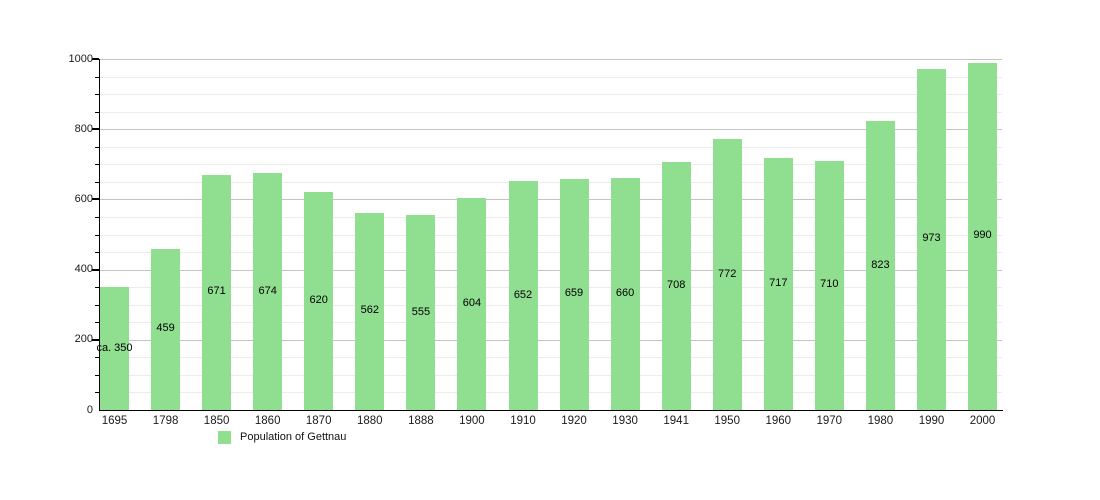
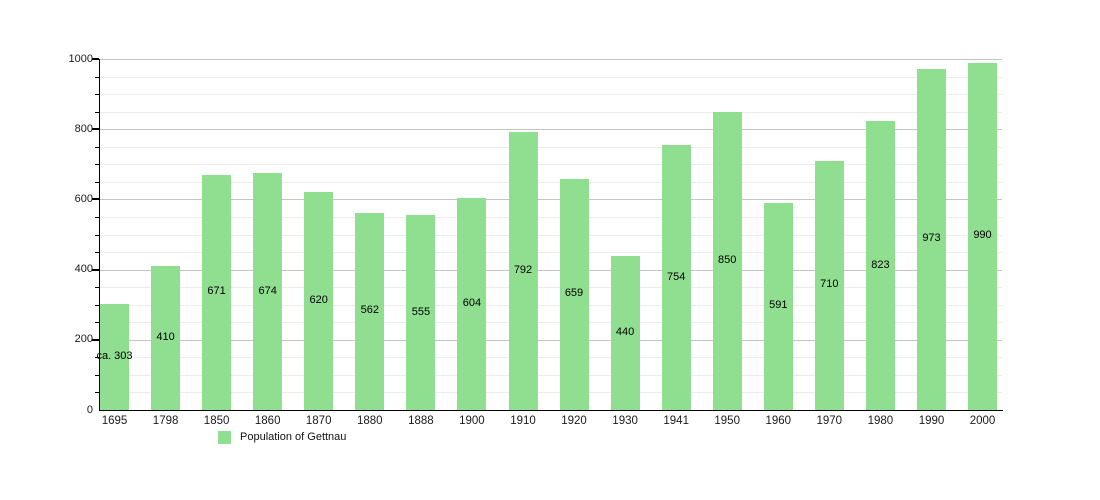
1695: 350 -> 303
1798: 459 -> 410
1910: 652 -> 792
1930: 660 -> 440
1941: 708 -> 754
1950: 772 -> 850
1960: 717 -> 591
